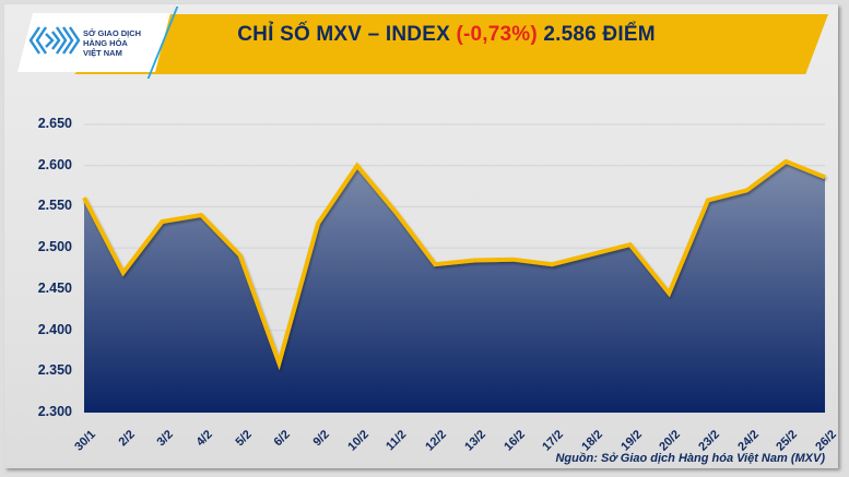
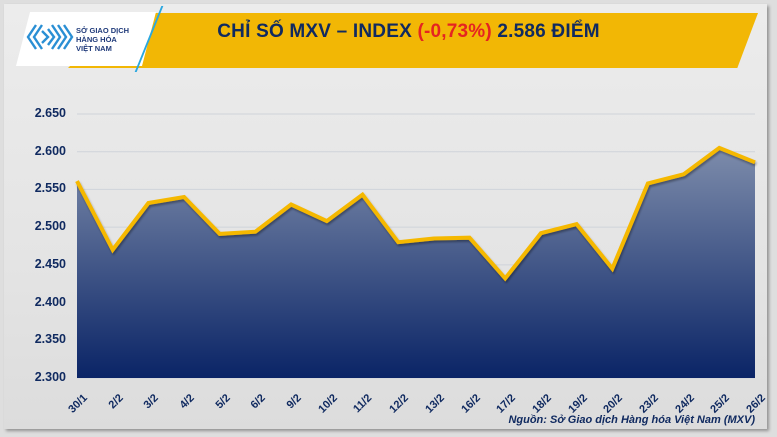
6/2: 2360 -> 2490
10/2: 2600 -> 2510
17/2: 2480 -> 2430
